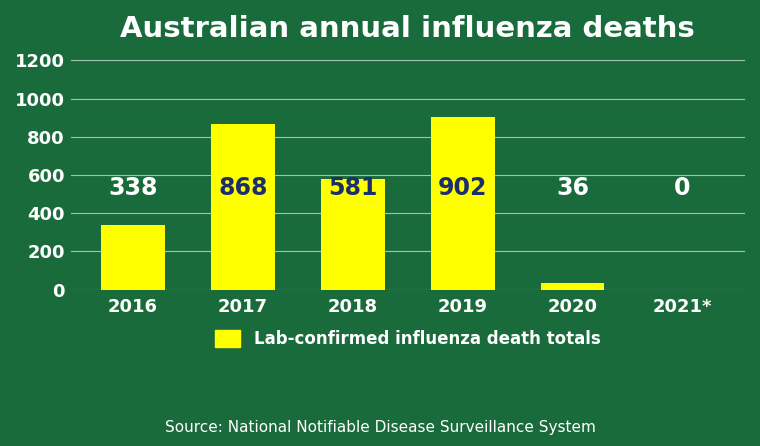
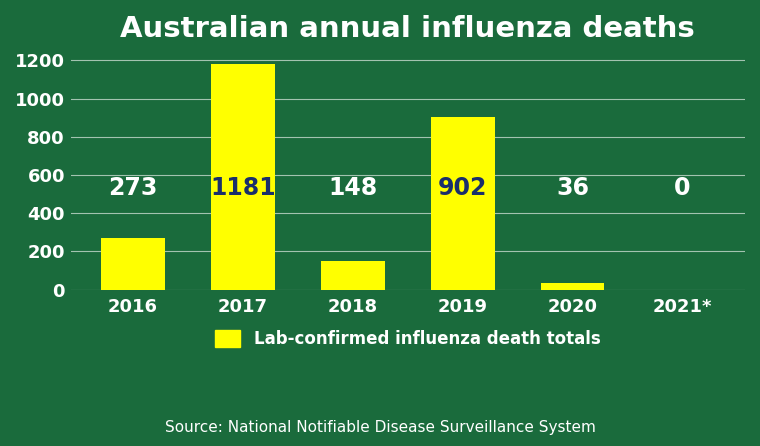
2016: 338 -> 273
2017: 868 -> 1181
2018: 581 -> 148
